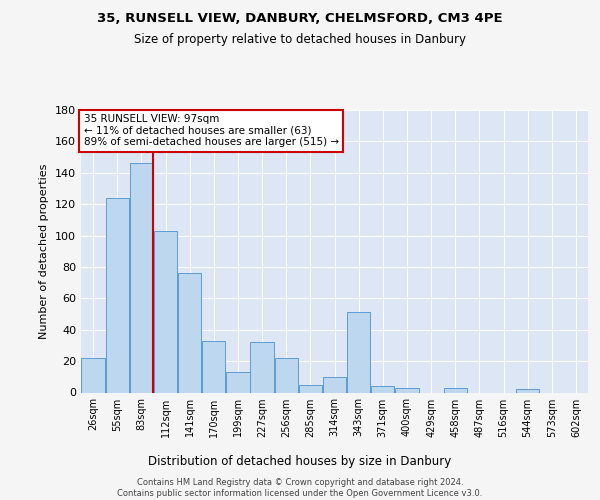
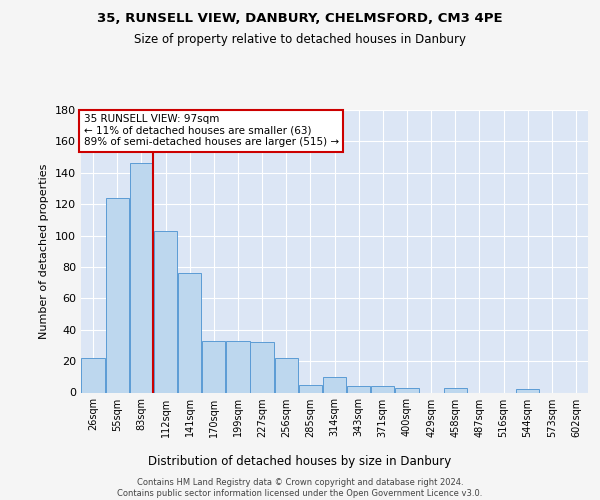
199sqm: 13 -> 33
343sqm: 51 -> 4
